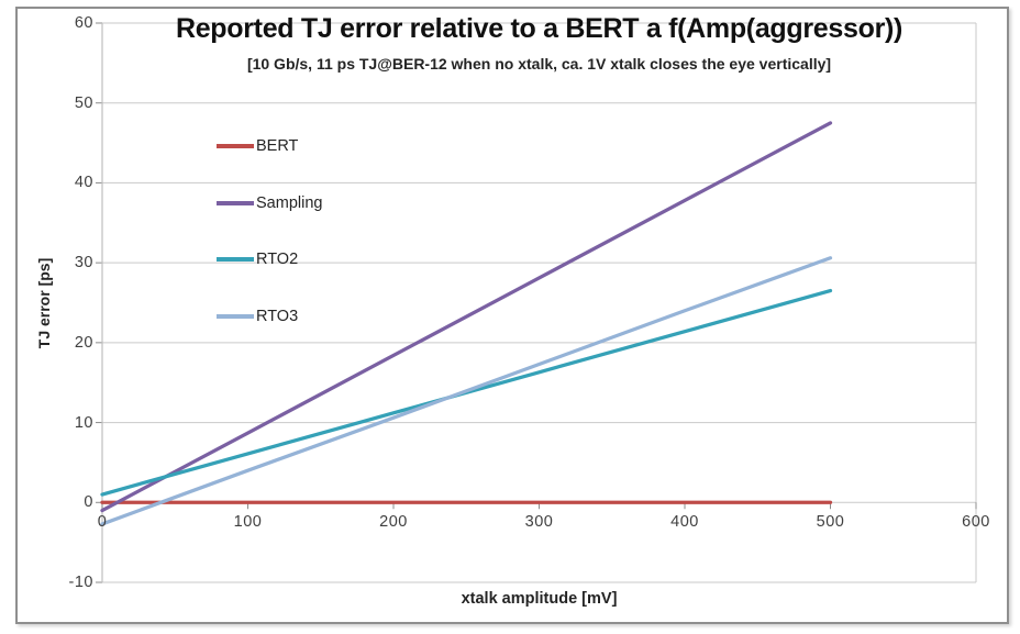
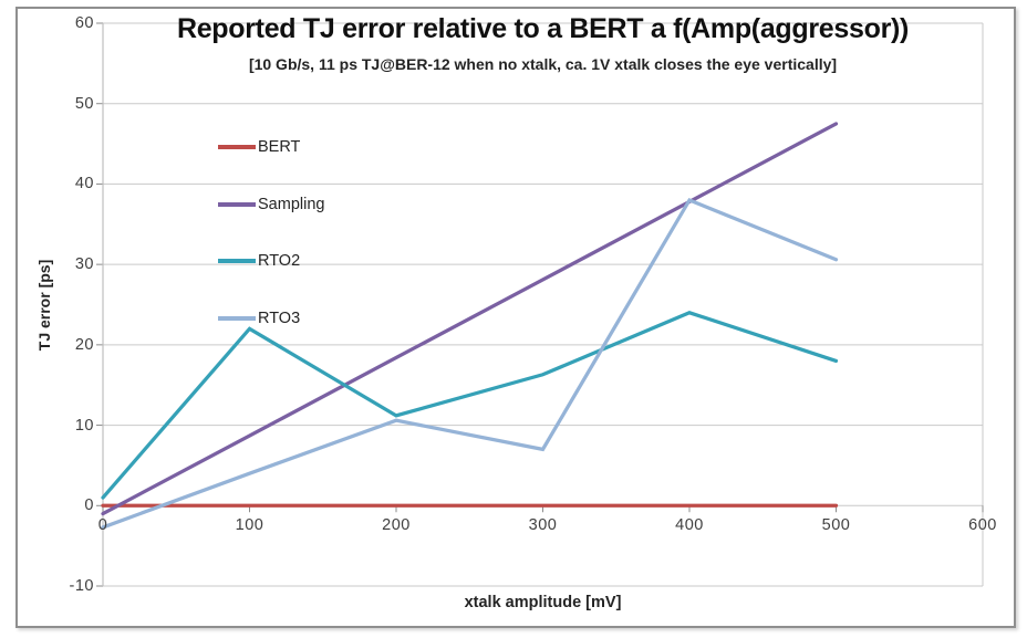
RTO2/100: 6 -> 22
RTO3/300: 17 -> 7
RTO2/400: 21 -> 24
RTO3/400: 24 -> 38
RTO2/500: 26 -> 18
